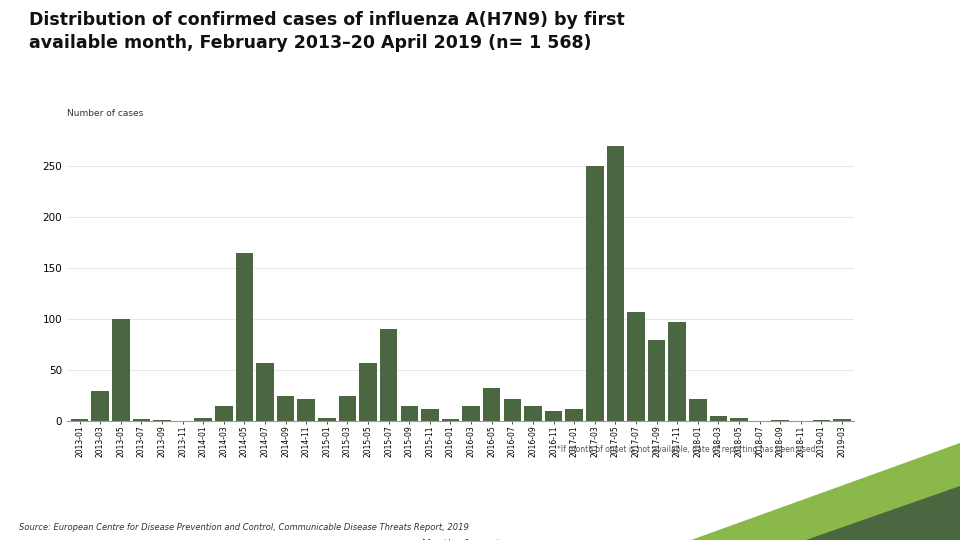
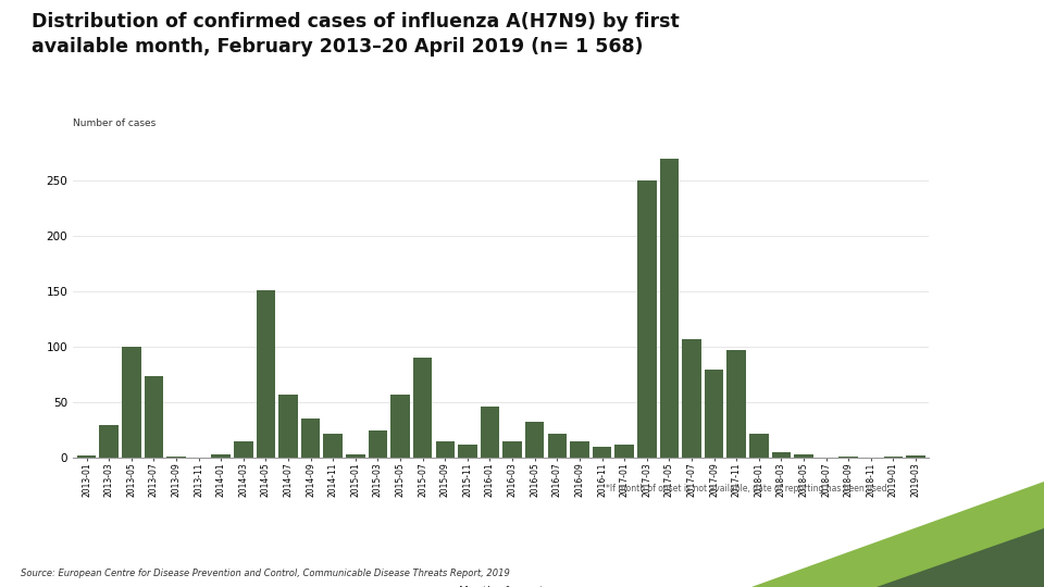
2013-07: 2 -> 74
2014-05: 165 -> 151
2014-09: 25 -> 35
2016-01: 2 -> 46
